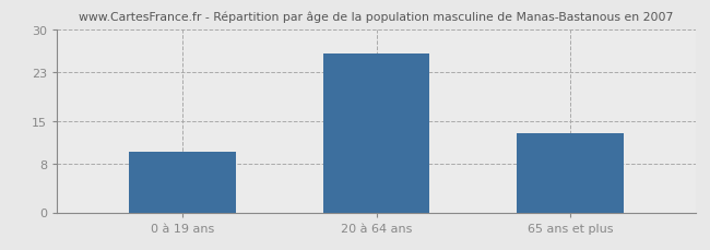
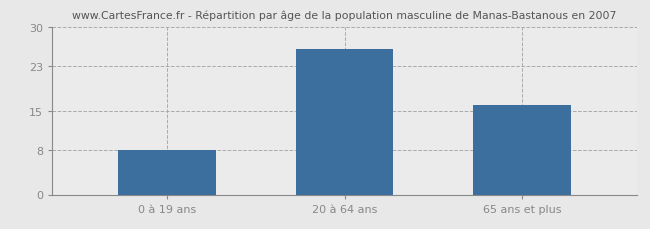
0 à 19 ans: 10 -> 8
65 ans et plus: 13 -> 16
